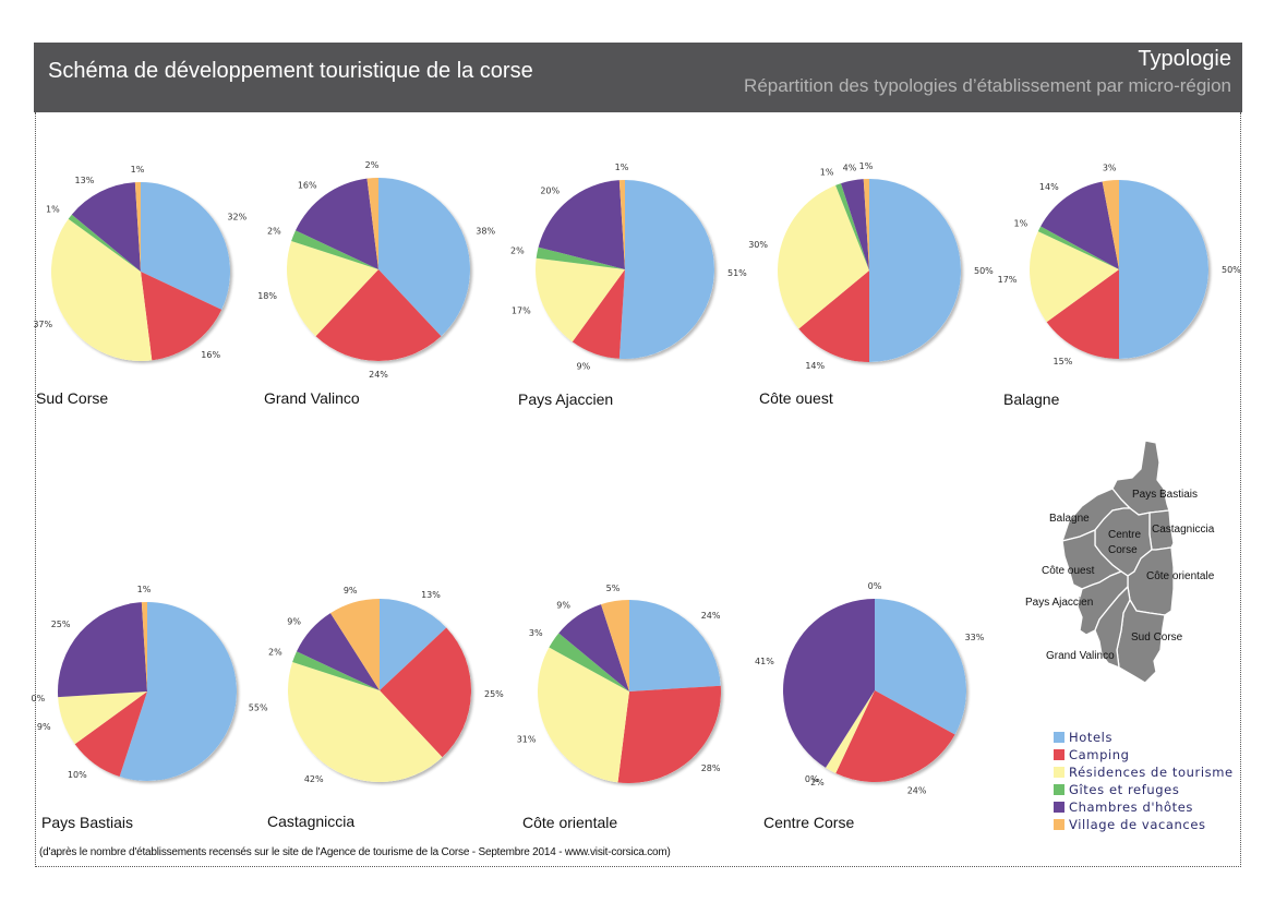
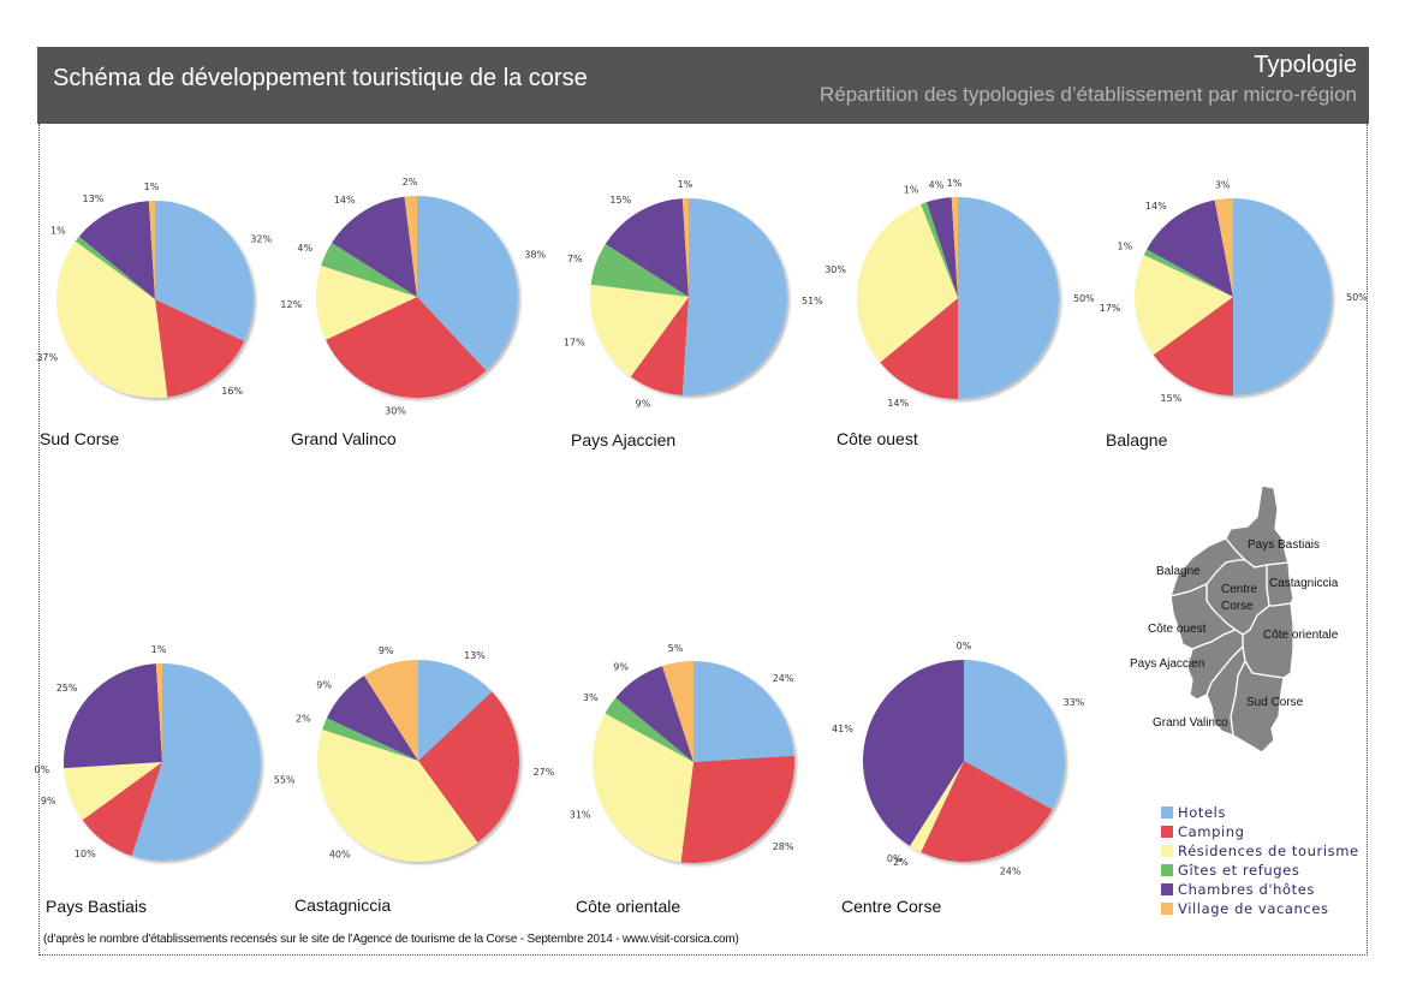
Grand Valinco/Camping: 24% -> 30%
Grand Valinco/Résidences de tourisme: 18% -> 12%
Grand Valinco/Gîtes et refuges: 2% -> 4%
Grand Valinco/Chambres d'hôtes: 16% -> 14%
Pays Ajaccien/Gîtes et refuges: 2% -> 7%
Pays Ajaccien/Chambres d'hôtes: 20% -> 15%
Castagniccia/Camping: 25% -> 27%
Castagniccia/Résidences de tourisme: 42% -> 40%
